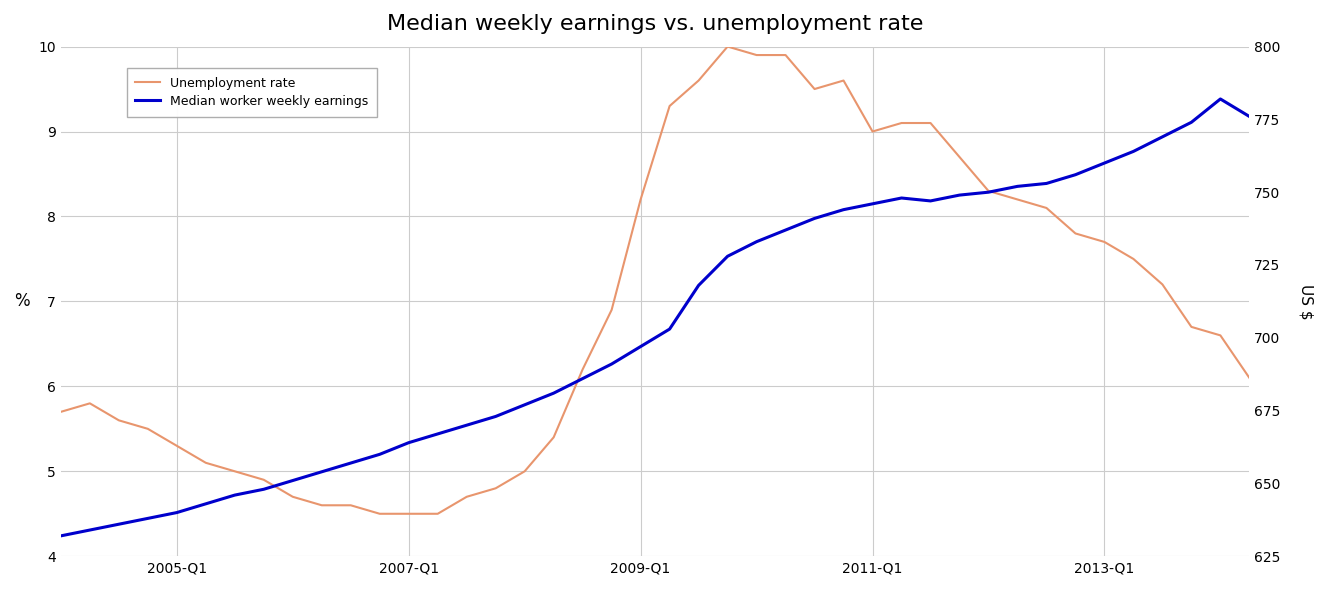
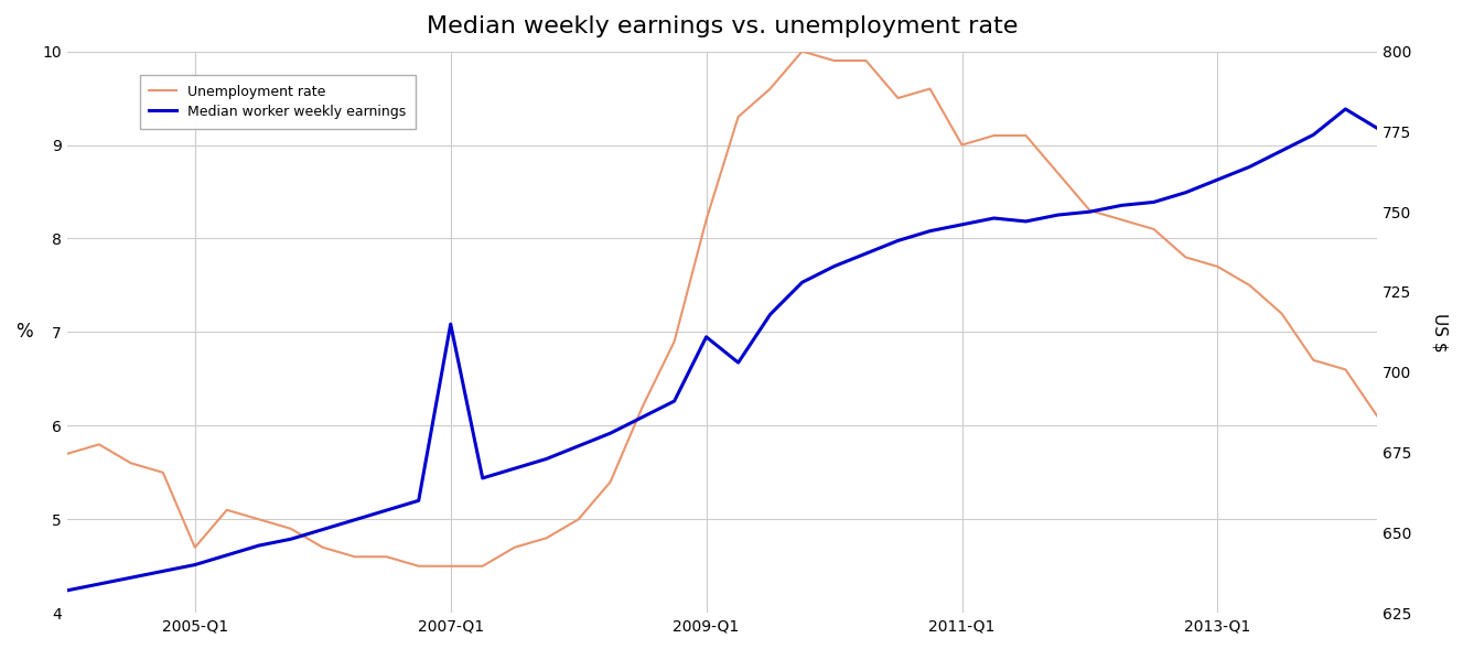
Unemployment rate/2005-Q1: 5.3 -> 4.7
Median worker weekly earnings/2007-Q1: 664 -> 715
Median worker weekly earnings/2009-Q1: 697 -> 711
